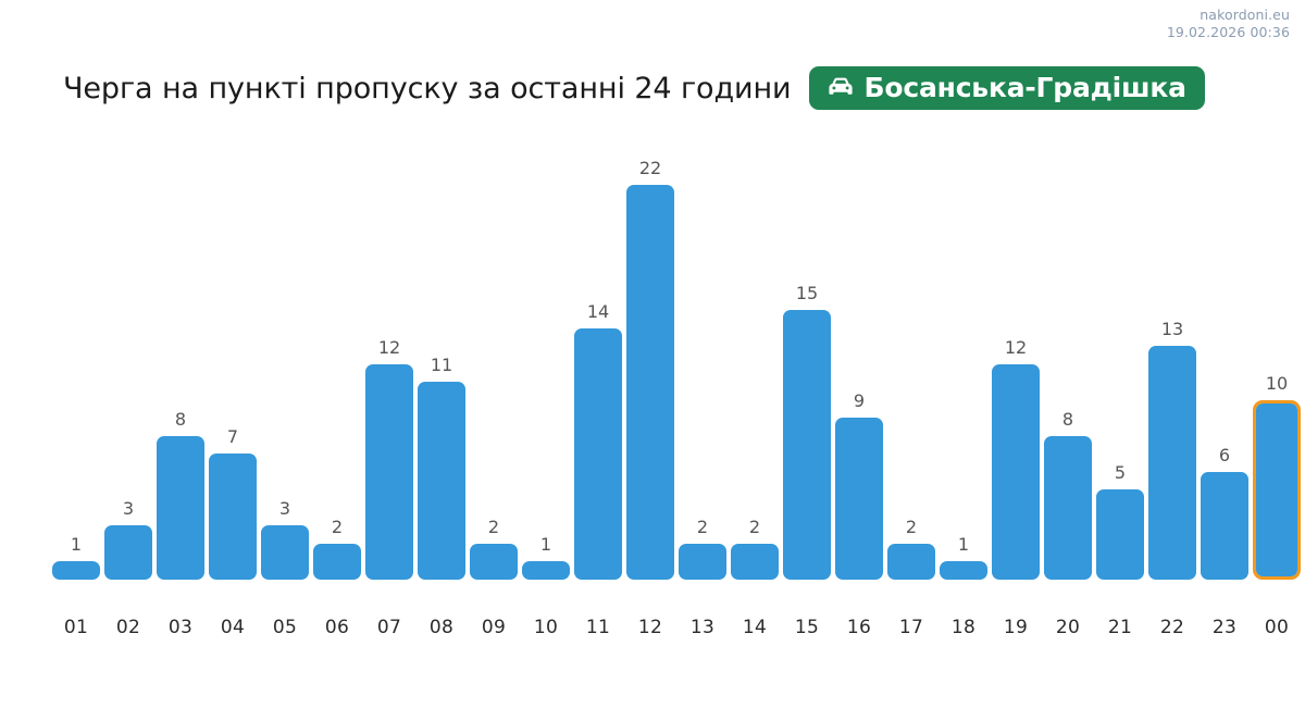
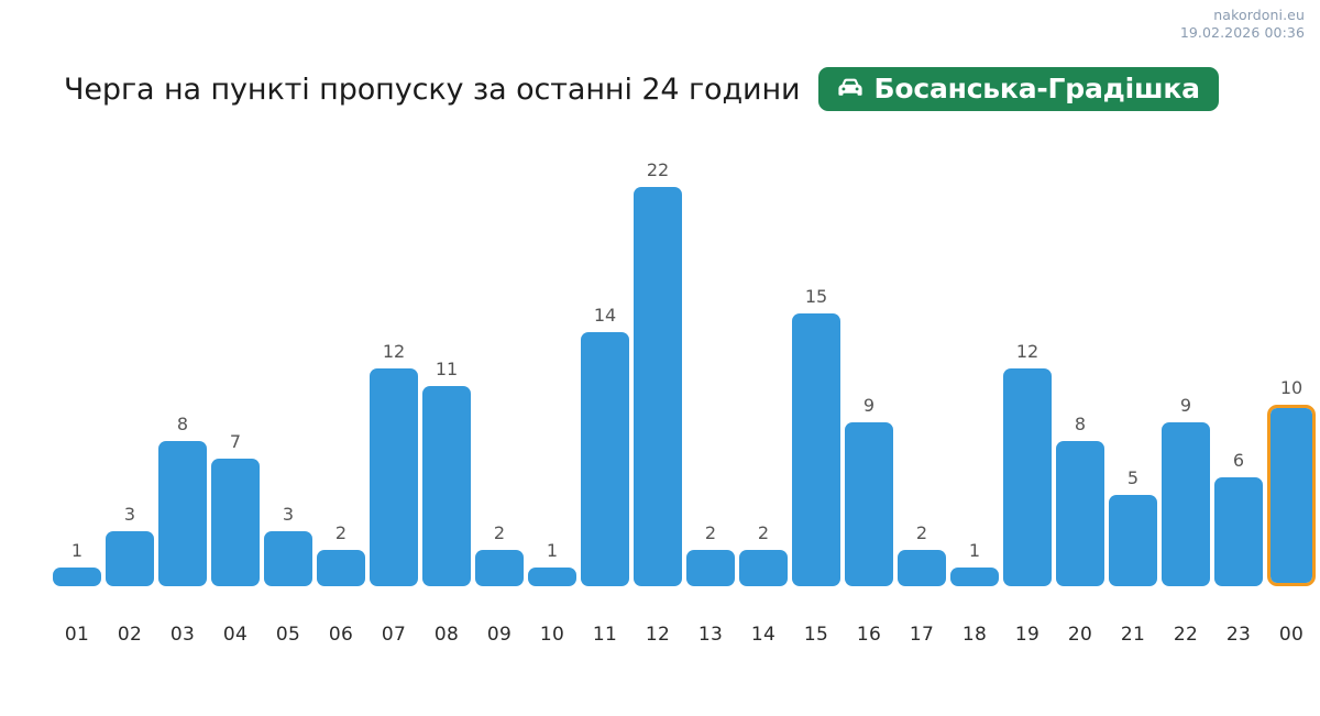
22: 13 -> 9
